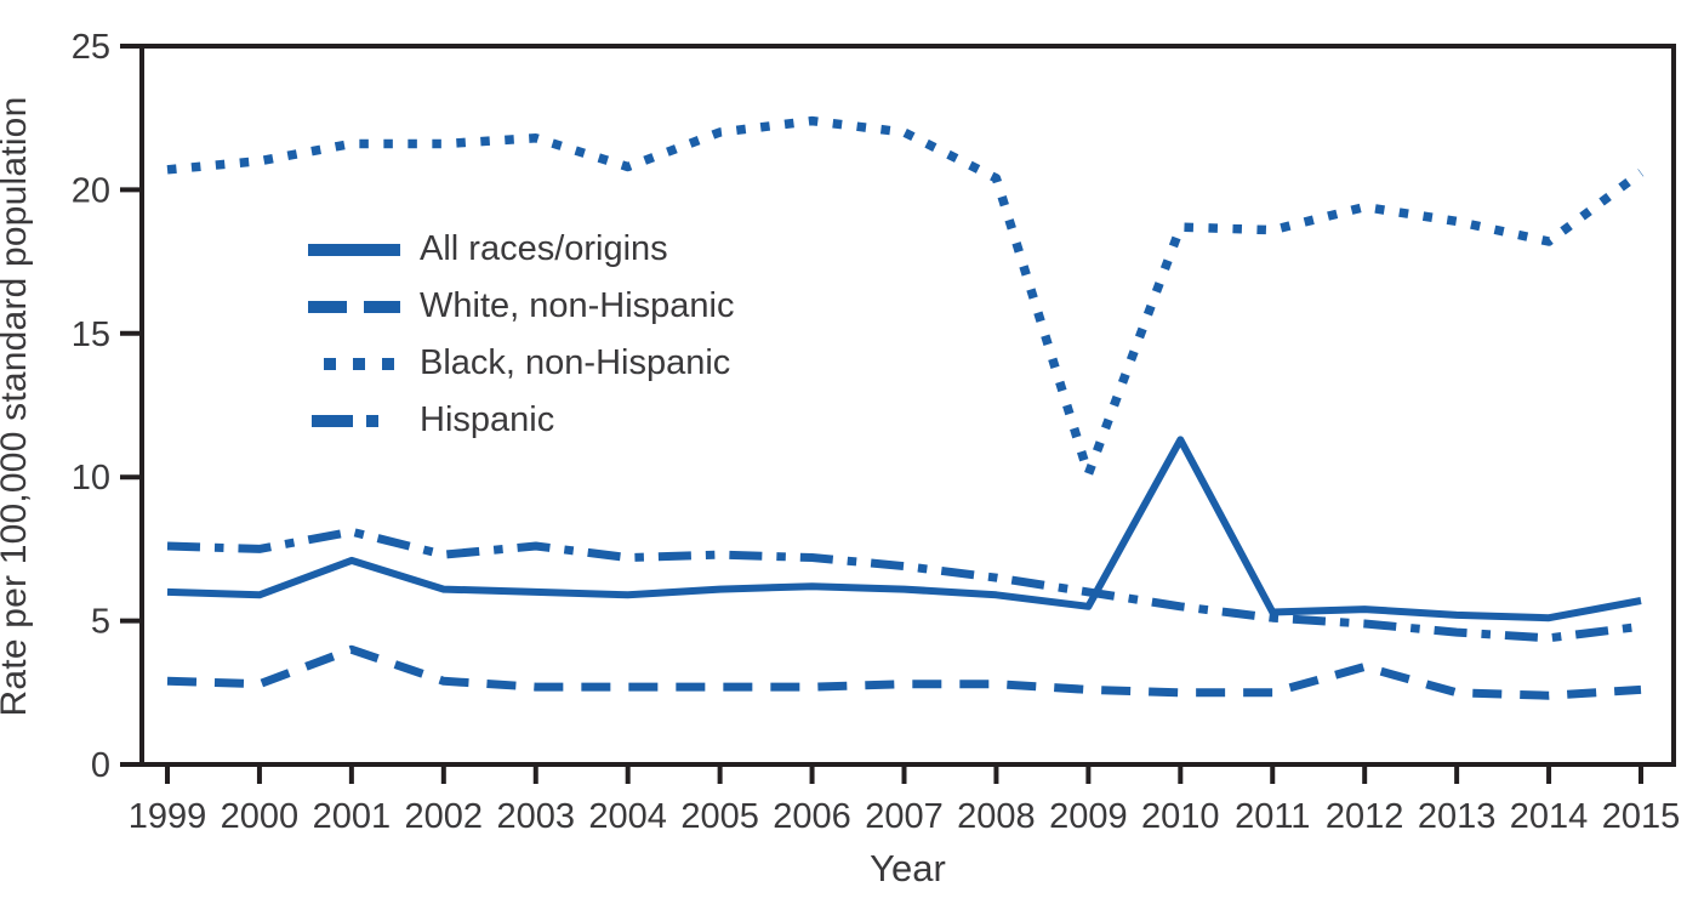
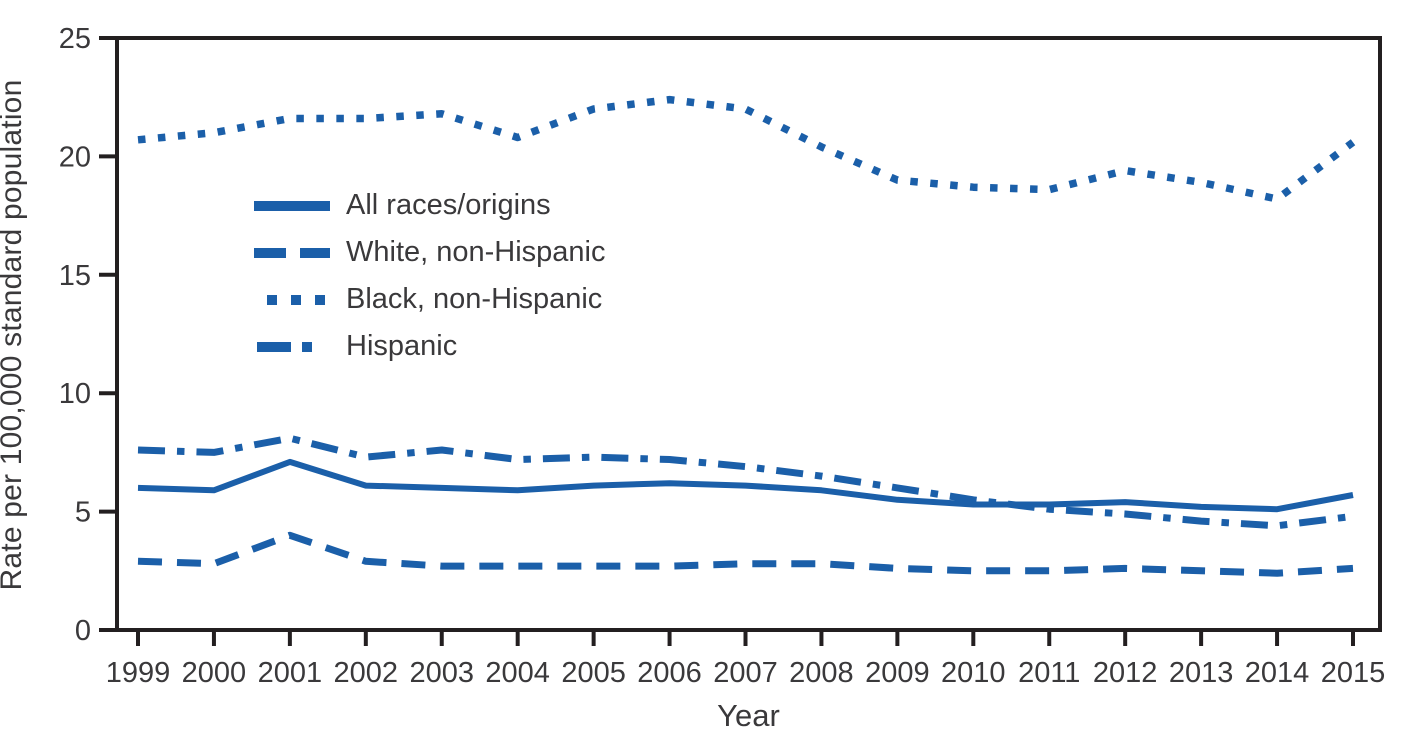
Black, non-Hispanic/2009: 10.1 -> 19.0
All races/origins/2010: 11.3 -> 5.3
White, non-Hispanic/2012: 3.4 -> 2.6
